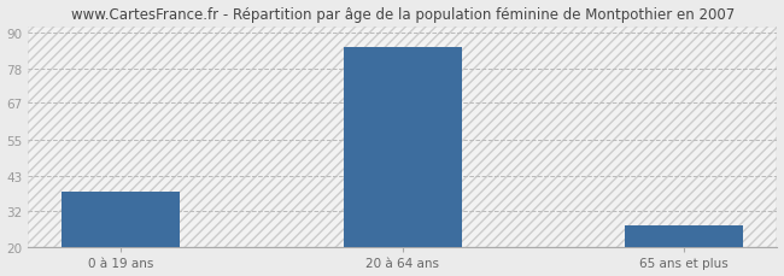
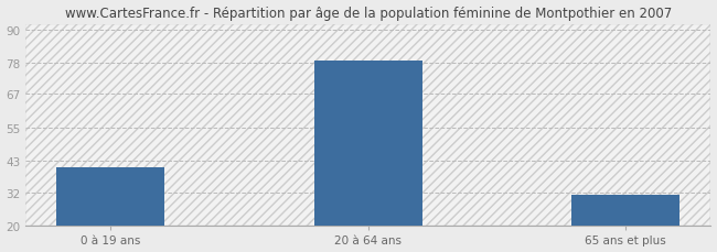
0 à 19 ans: 38 -> 41
20 à 64 ans: 85 -> 79
65 ans et plus: 27 -> 31
